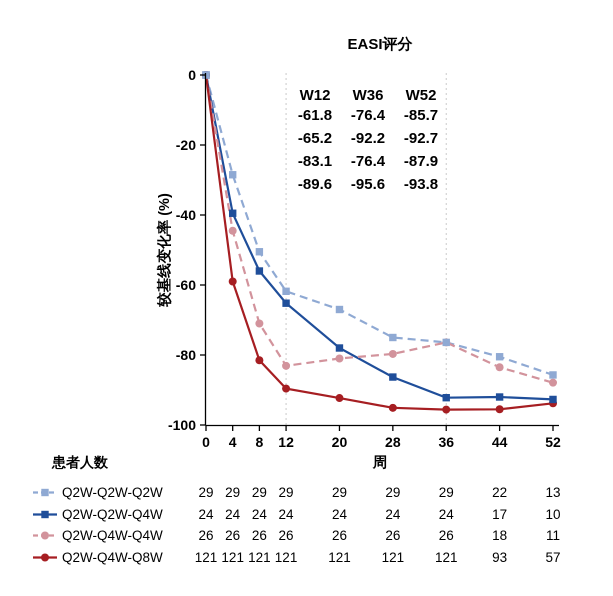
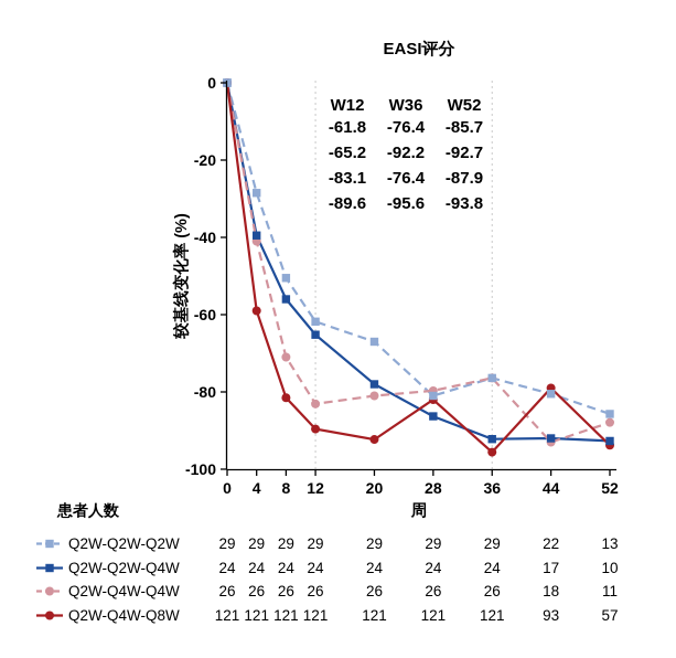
Q2W-Q4W-Q4W/4: -44 -> -41
Q2W-Q2W-Q2W/28: -75 -> -81
Q2W-Q4W-Q8W/28: -95 -> -82
Q2W-Q4W-Q4W/44: -84 -> -93
Q2W-Q4W-Q8W/44: -96 -> -79
